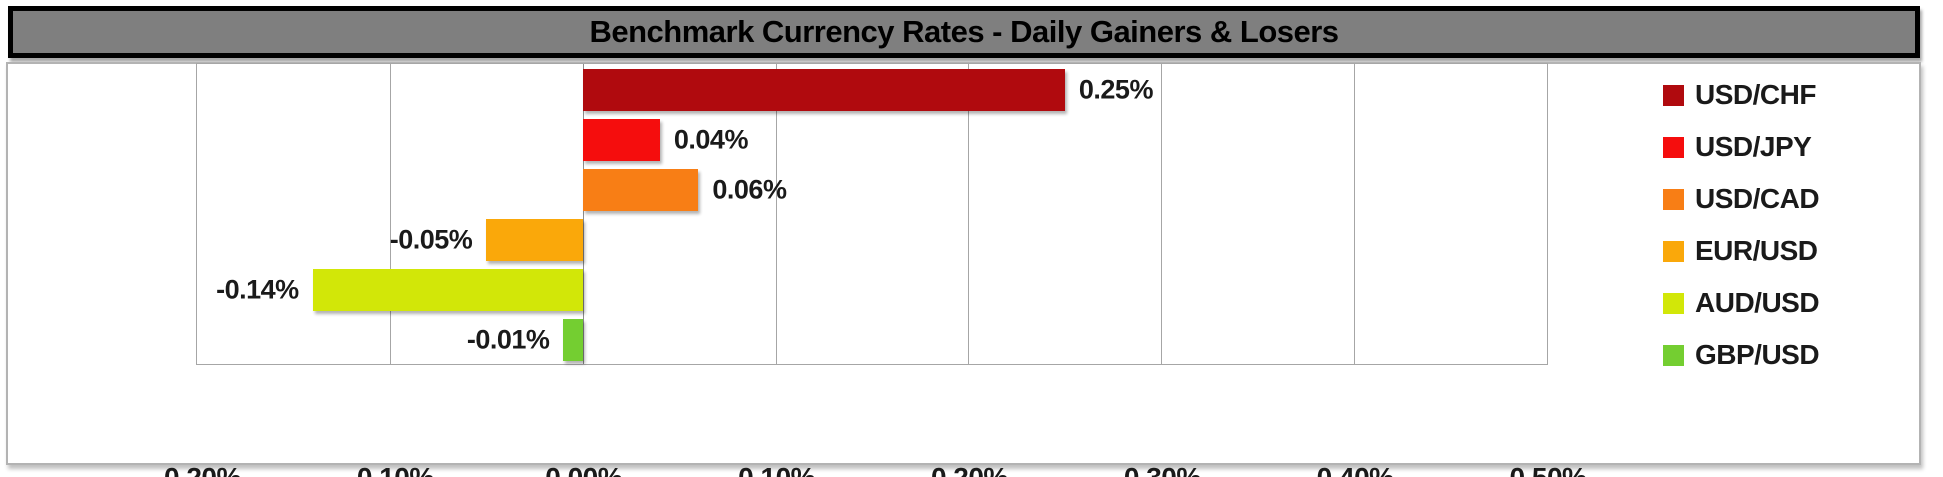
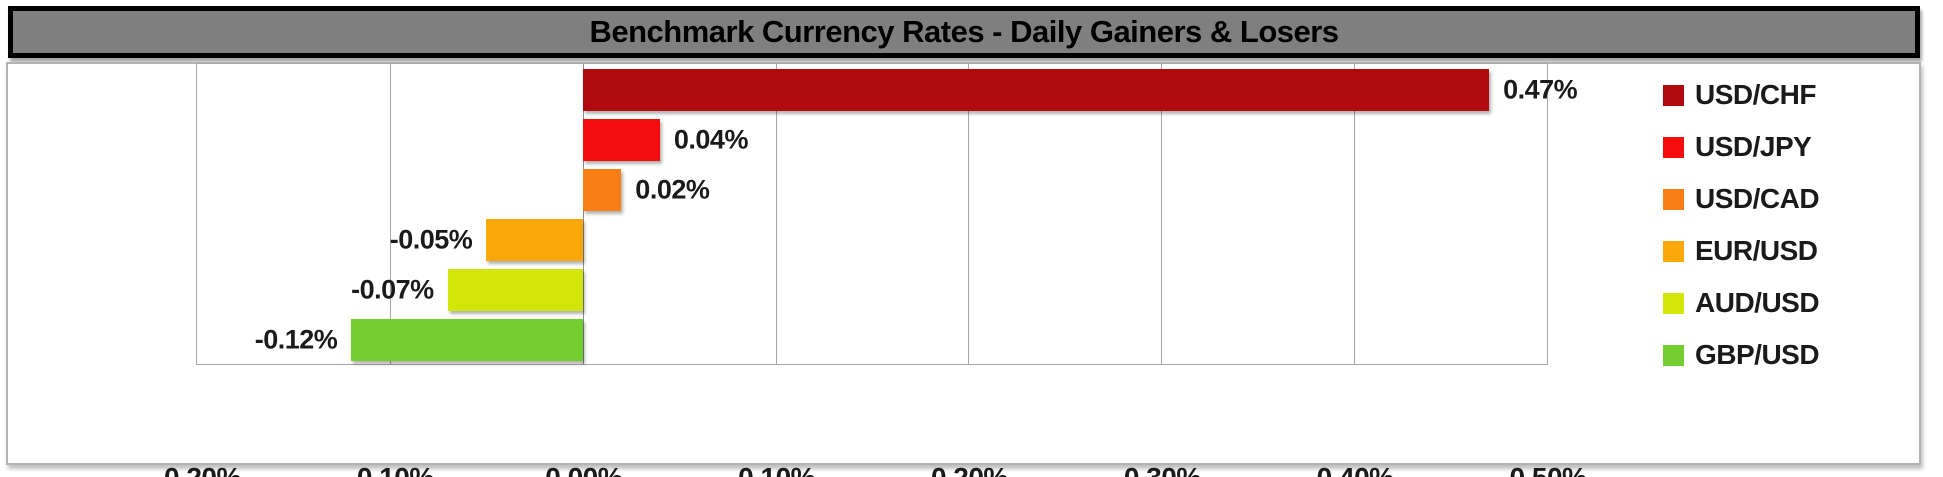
USD/CHF: 0.25% -> 0.47%
USD/CAD: 0.06% -> 0.02%
AUD/USD: -0.14% -> -0.07%
GBP/USD: -0.01% -> -0.12%
